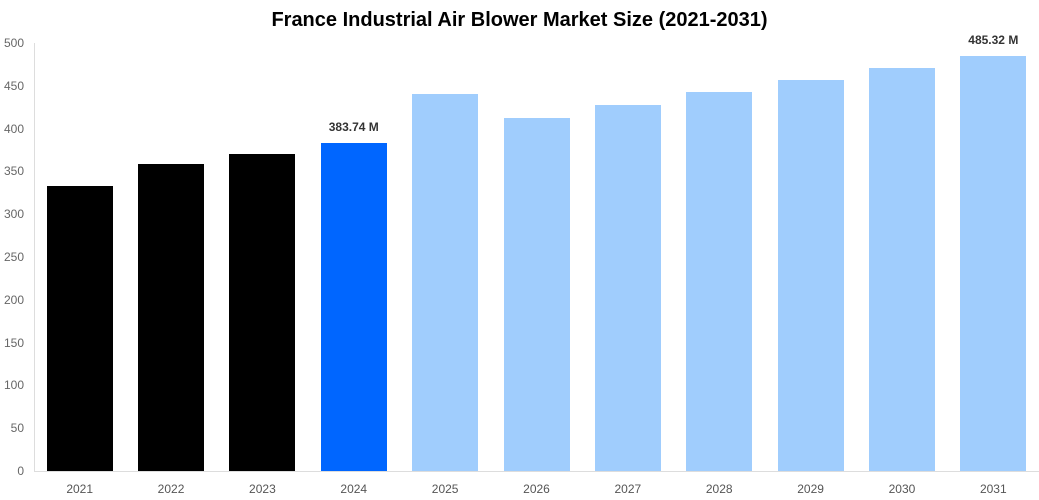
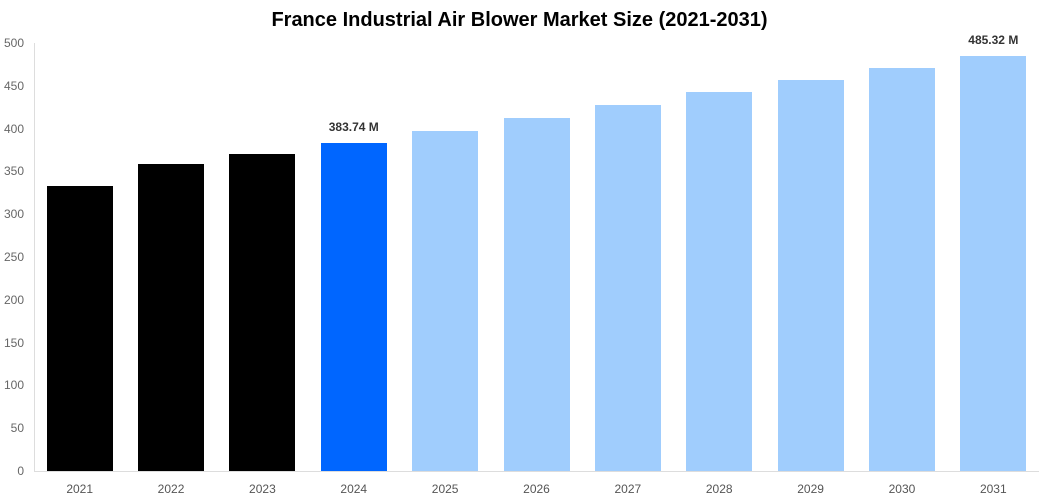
2025: 440 -> 400
